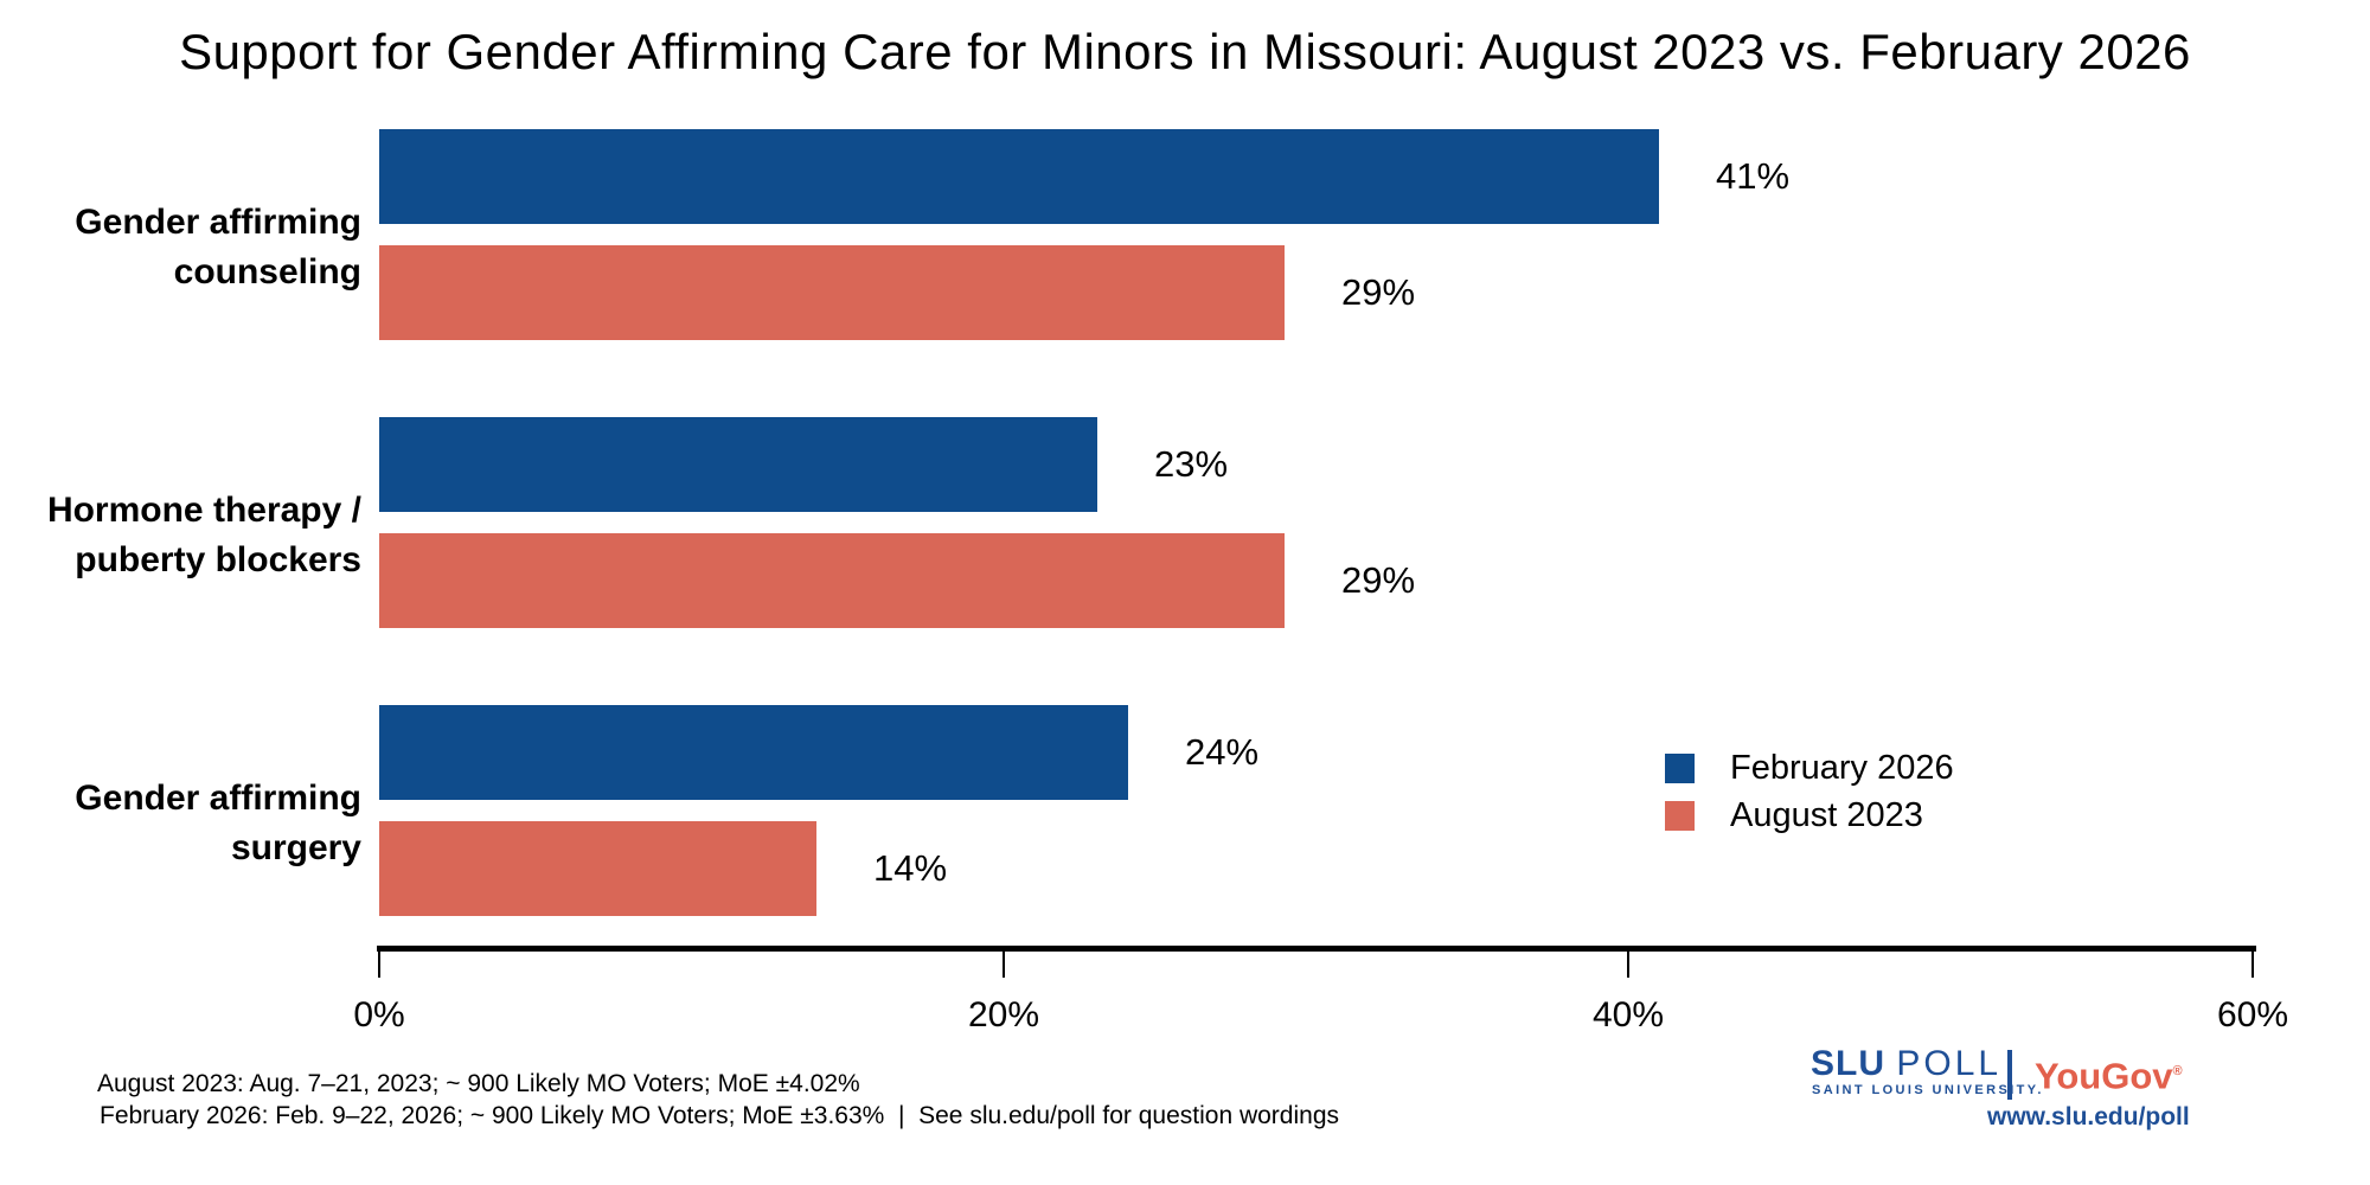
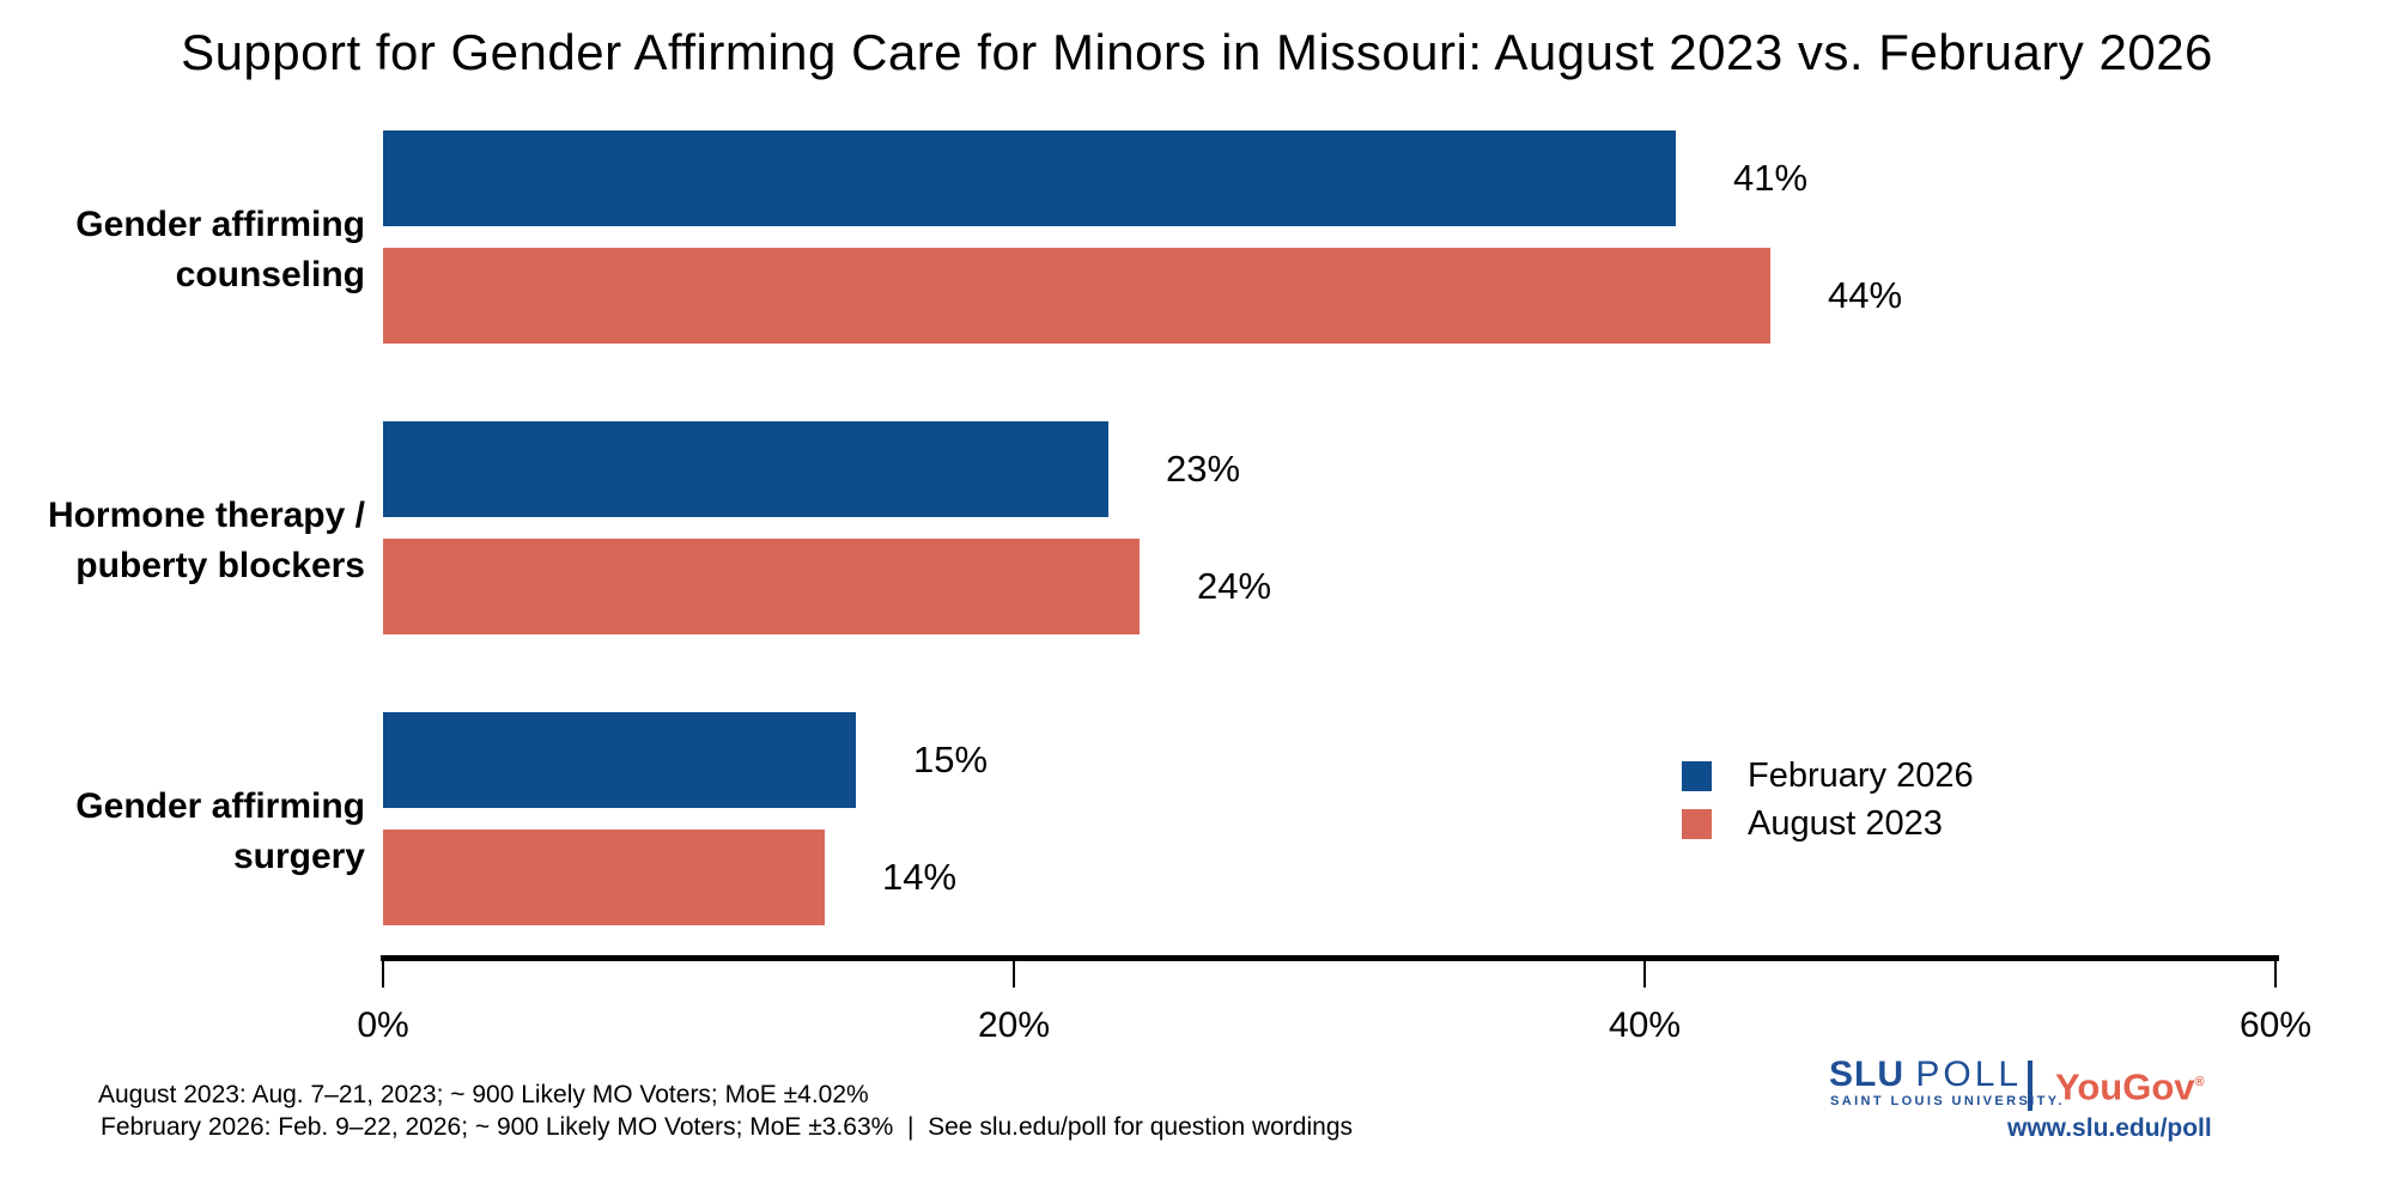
August 2023/Gender affirming counseling: 29% -> 44%
August 2023/Hormone therapy / puberty blockers: 29% -> 24%
February 2026/Gender affirming surgery: 24% -> 15%
